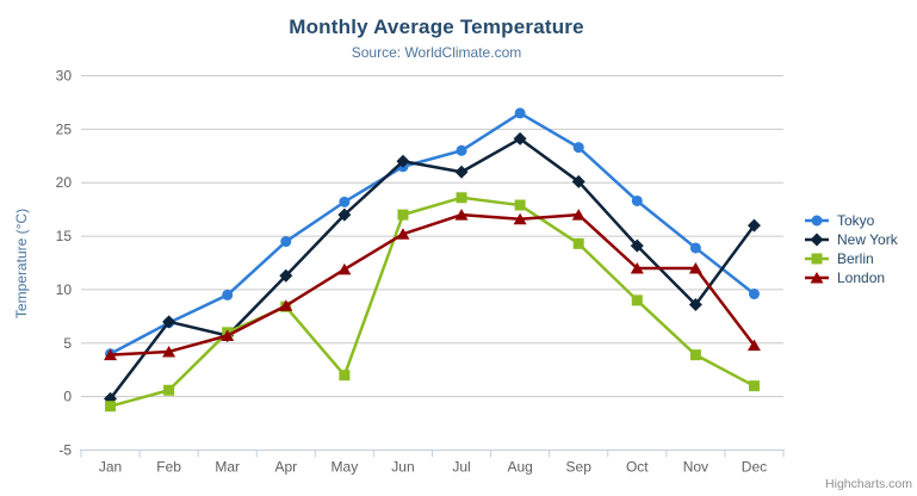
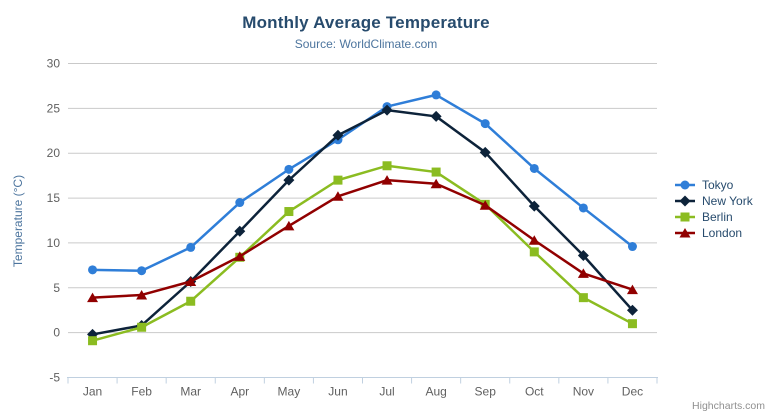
Tokyo/Jan: 4 -> 7
New York/Feb: 7 -> 1
Berlin/Mar: 6 -> 4
Berlin/May: 2 -> 14
Tokyo/Jul: 23 -> 25
New York/Jul: 21 -> 25
London/Sep: 17 -> 14
London/Oct: 12 -> 10
London/Nov: 12 -> 7
New York/Dec: 16 -> 2
